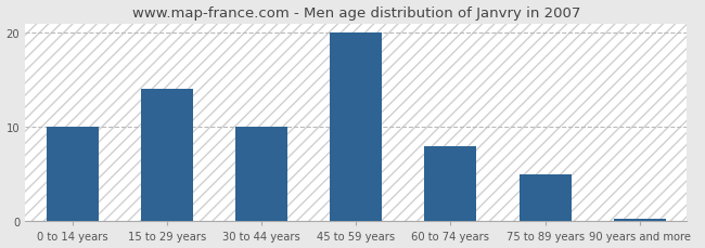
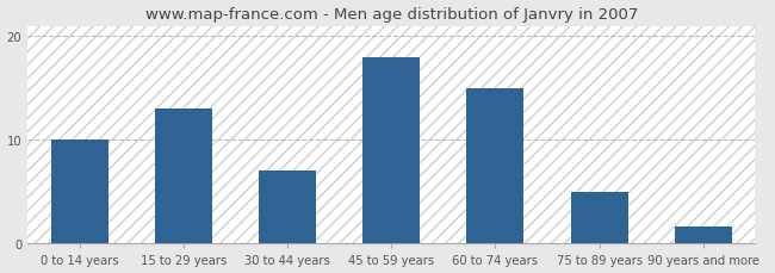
15 to 29 years: 14.0 -> 13.0
30 to 44 years: 10.0 -> 7.0
45 to 59 years: 20.0 -> 18.0
60 to 74 years: 8.0 -> 15.0
90 years and more: 0.3 -> 1.6
